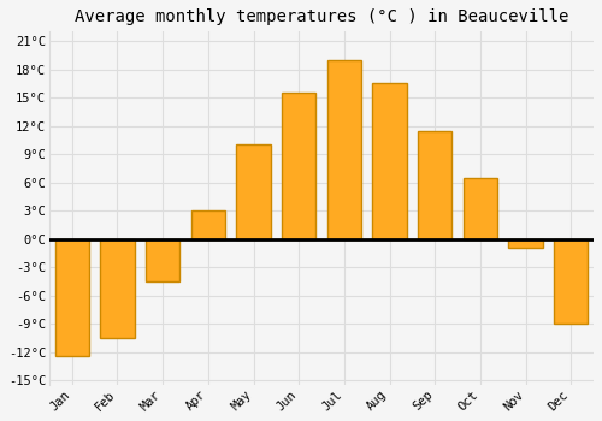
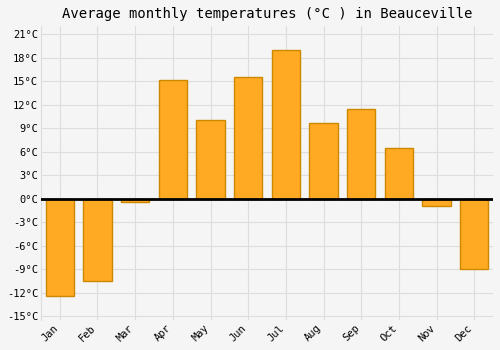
Mar: -4.5°C -> -0.4°C
Apr: 3.0°C -> 15.2°C
Aug: 16.5°C -> 9.6°C
